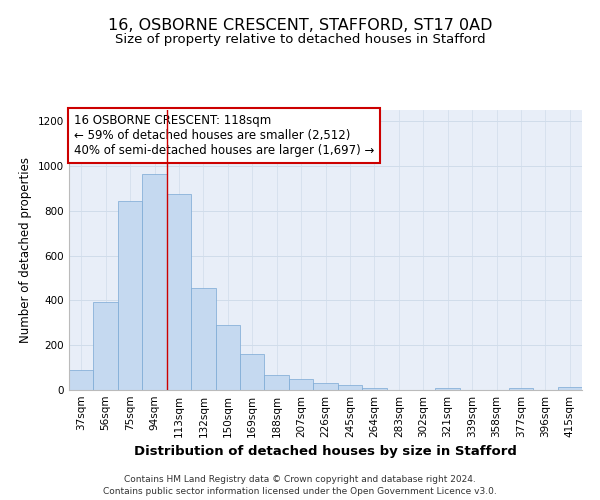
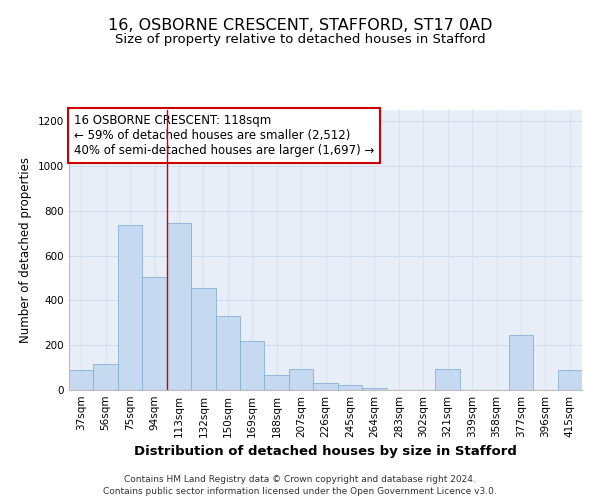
56sqm: 395 -> 115
75sqm: 845 -> 735
94sqm: 965 -> 505
113sqm: 875 -> 745
150sqm: 290 -> 330
169sqm: 160 -> 220
207sqm: 50 -> 95
321sqm: 10 -> 95
377sqm: 10 -> 245
415sqm: 15 -> 90
